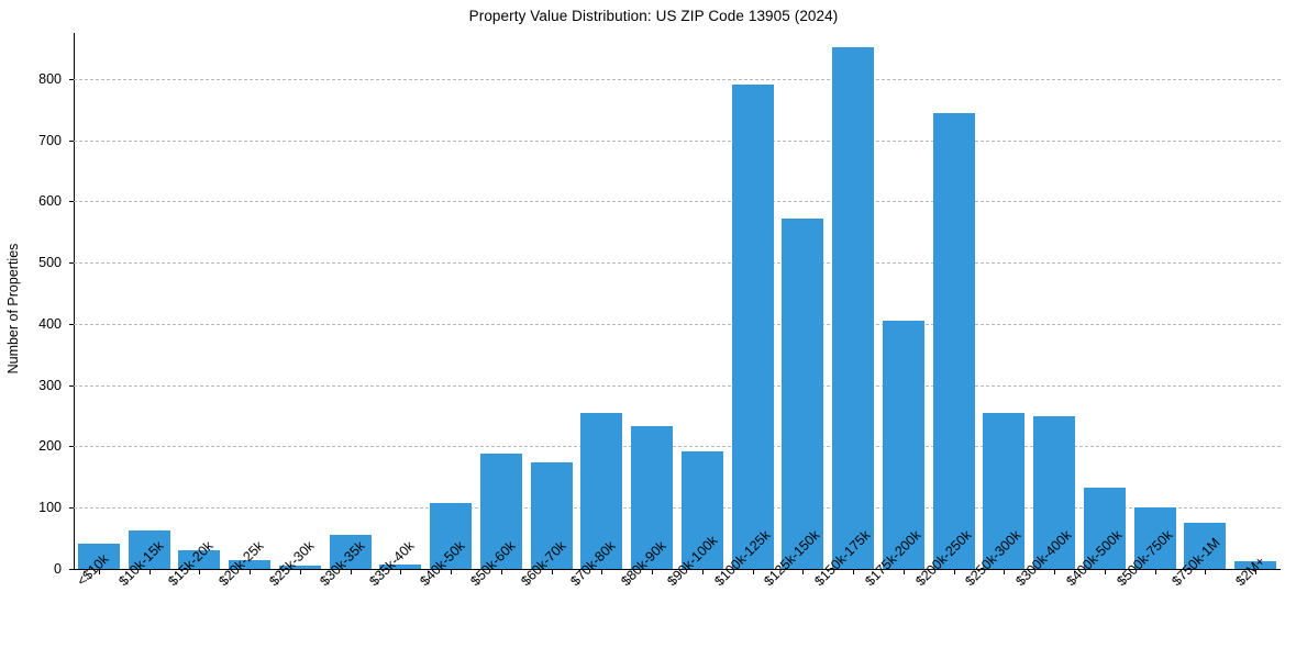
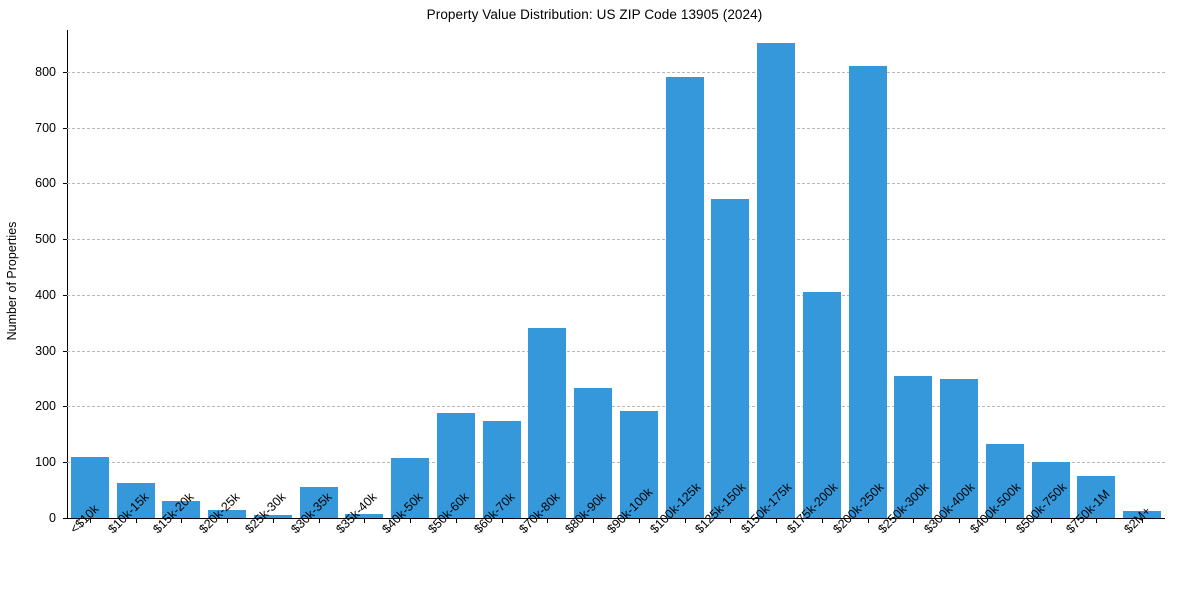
<$10k: 40 -> 110
$70k-80k: 250 -> 340
$200k-250k: 740 -> 810
